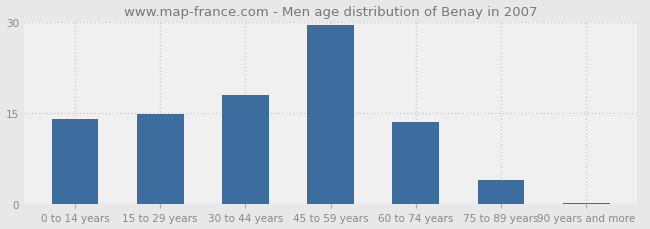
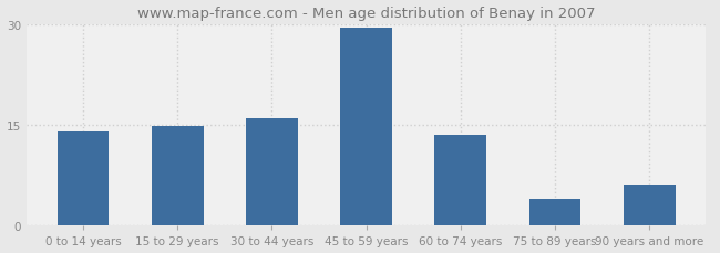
30 to 44 years: 18.0 -> 16.0
90 years and more: 0.2 -> 6.2
